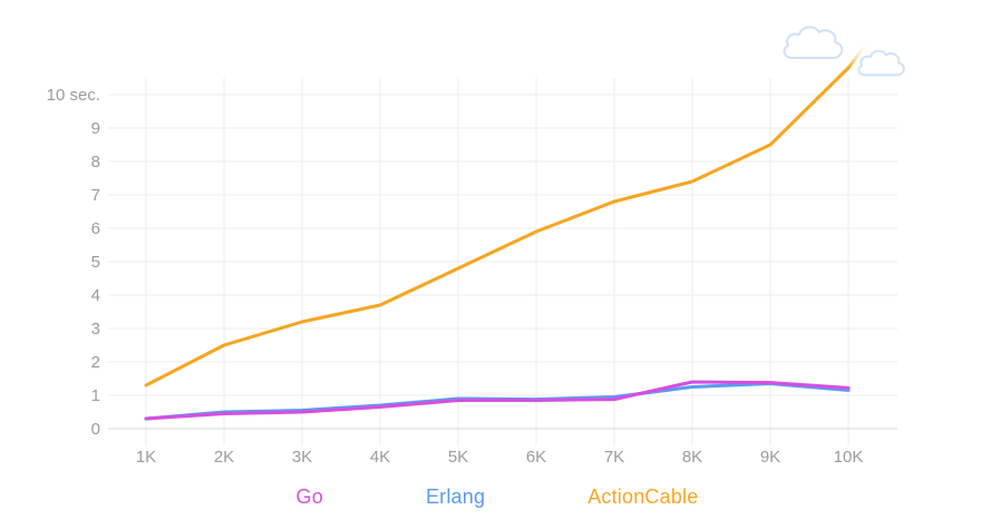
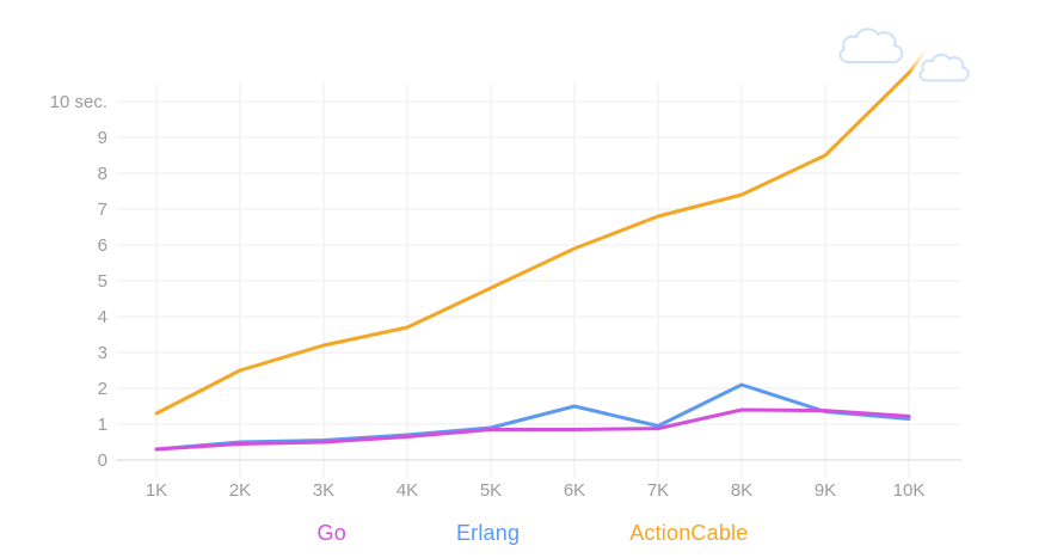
Erlang/6K: 0.9 -> 1.5
Erlang/8K: 1.2 -> 2.1
